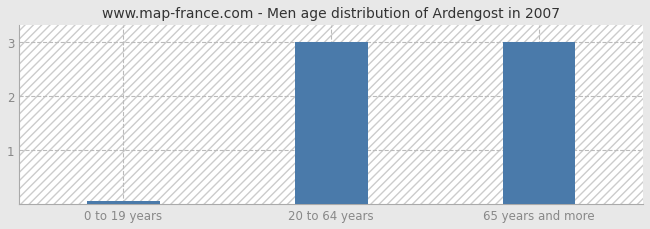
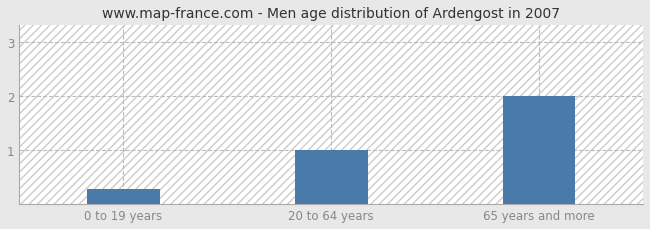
0 to 19 years: 0.05 -> 0.28
20 to 64 years: 3.00 -> 1.00
65 years and more: 3.00 -> 2.00
